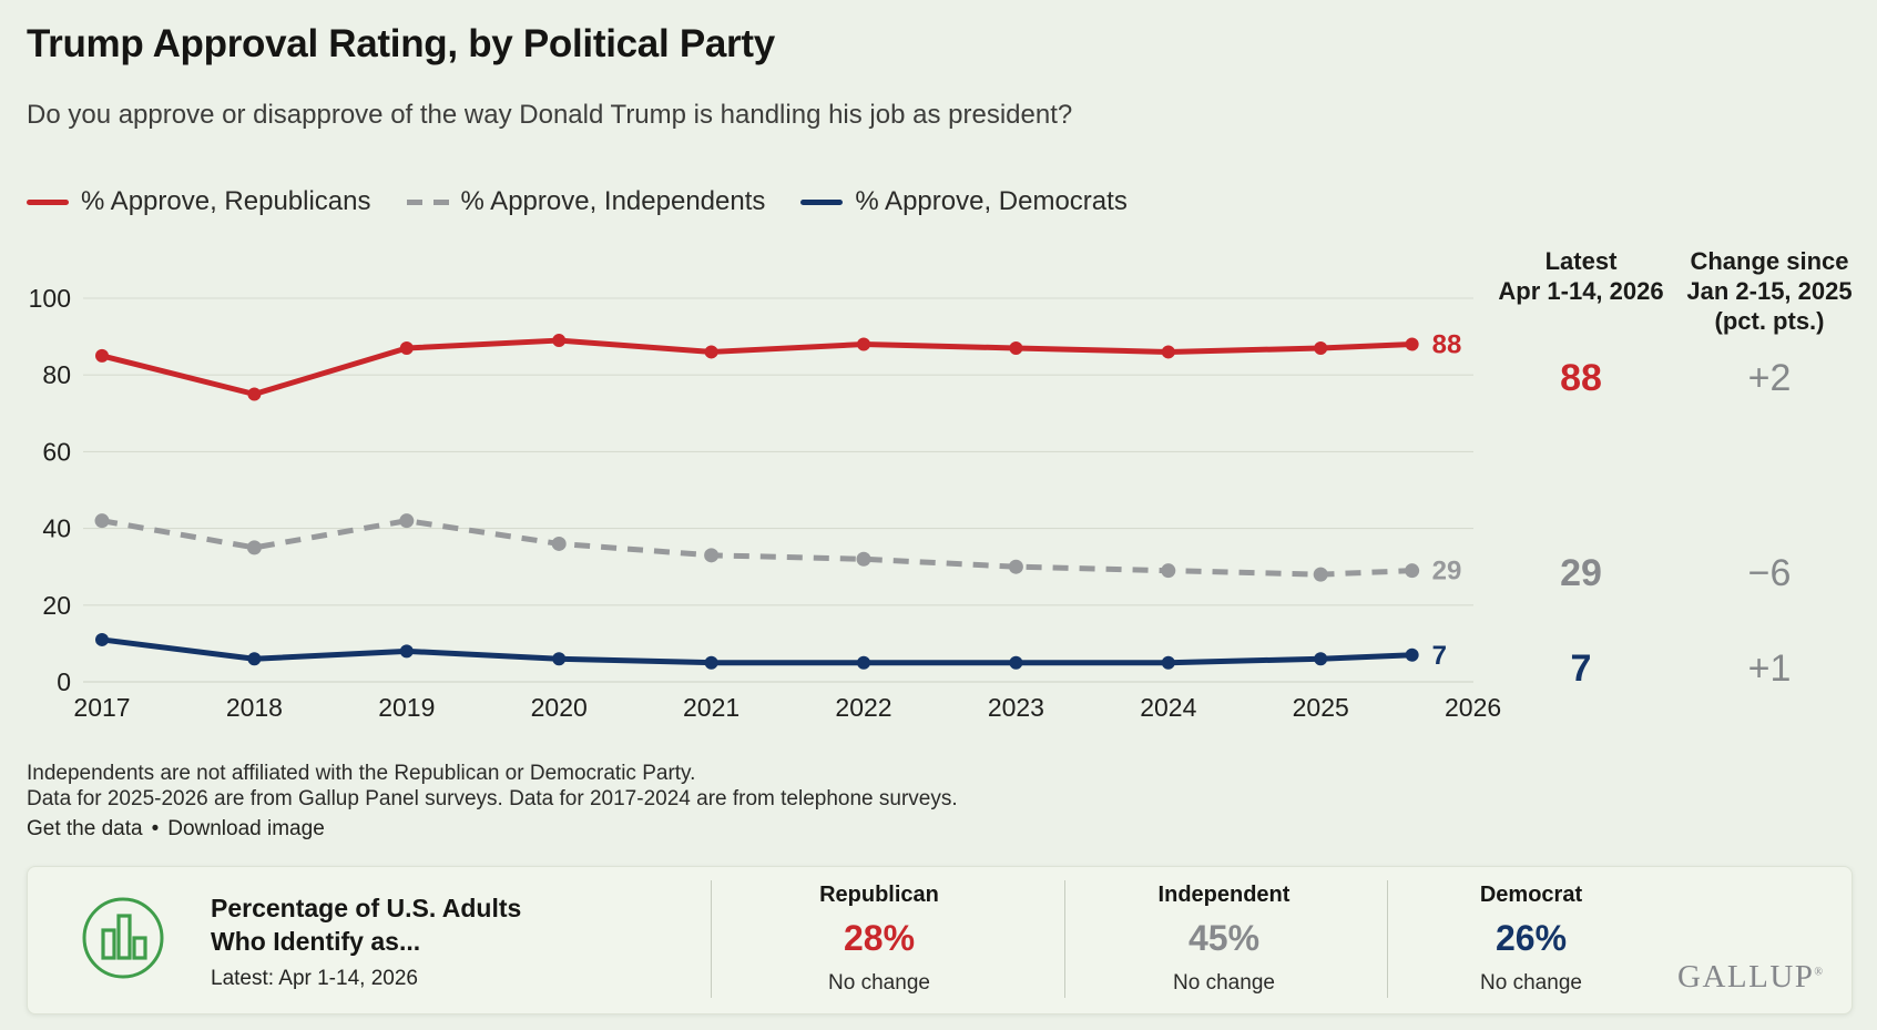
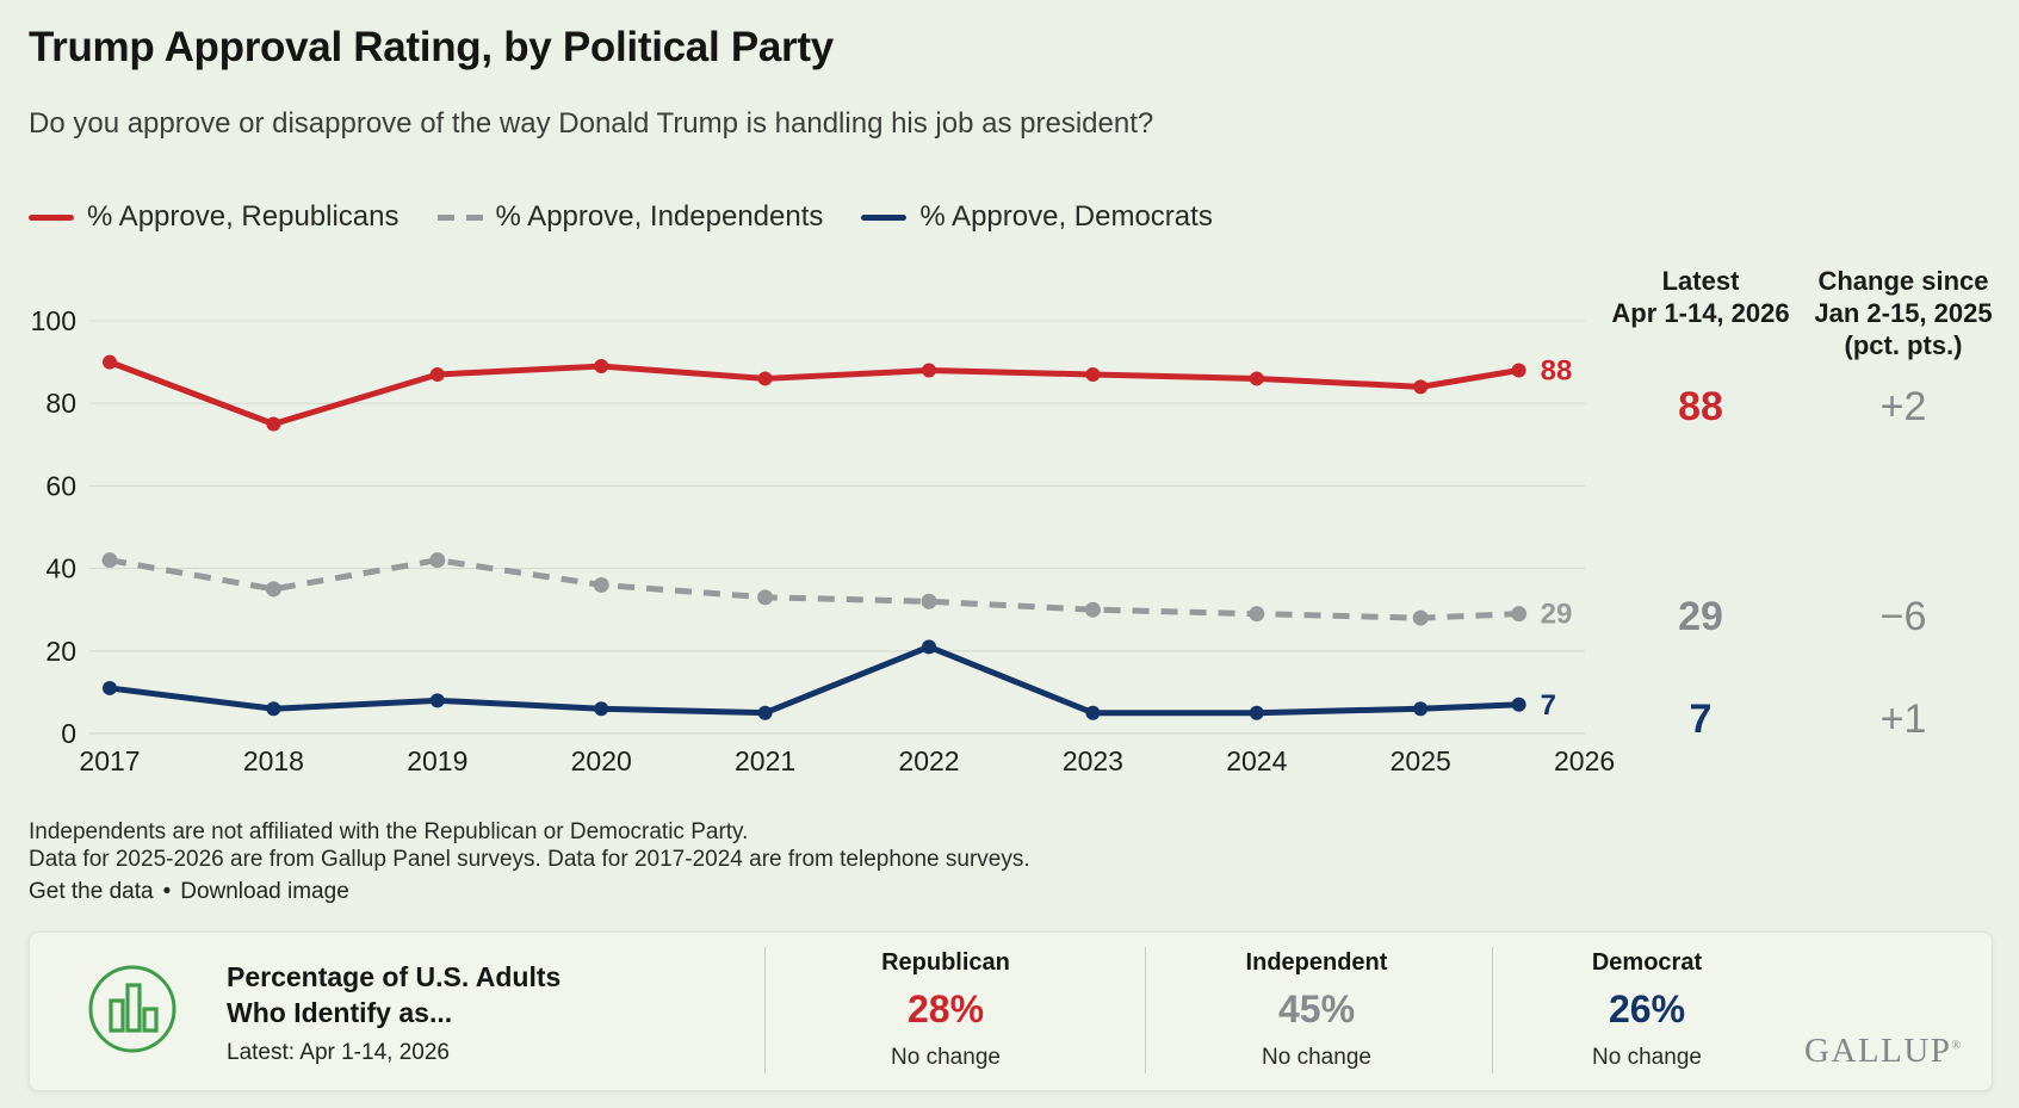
% Approve, Republicans/2017: 85 -> 90
% Approve, Democrats/2022: 5 -> 21
% Approve, Republicans/2025: 87 -> 84
